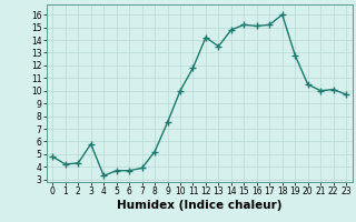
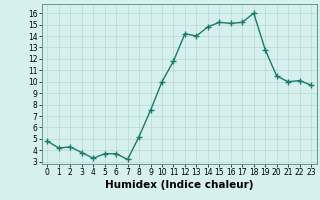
3: 5.8 -> 3.8
7: 3.9 -> 3.2
13: 13.5 -> 14.0
